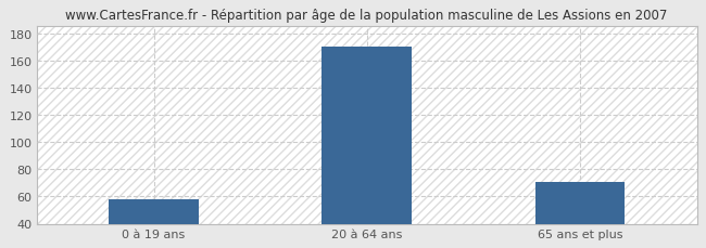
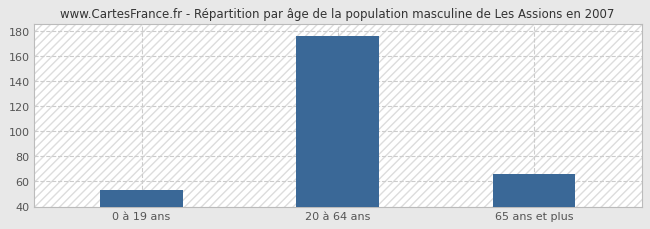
0 à 19 ans: 58 -> 53
20 à 64 ans: 170 -> 176
65 ans et plus: 71 -> 66
